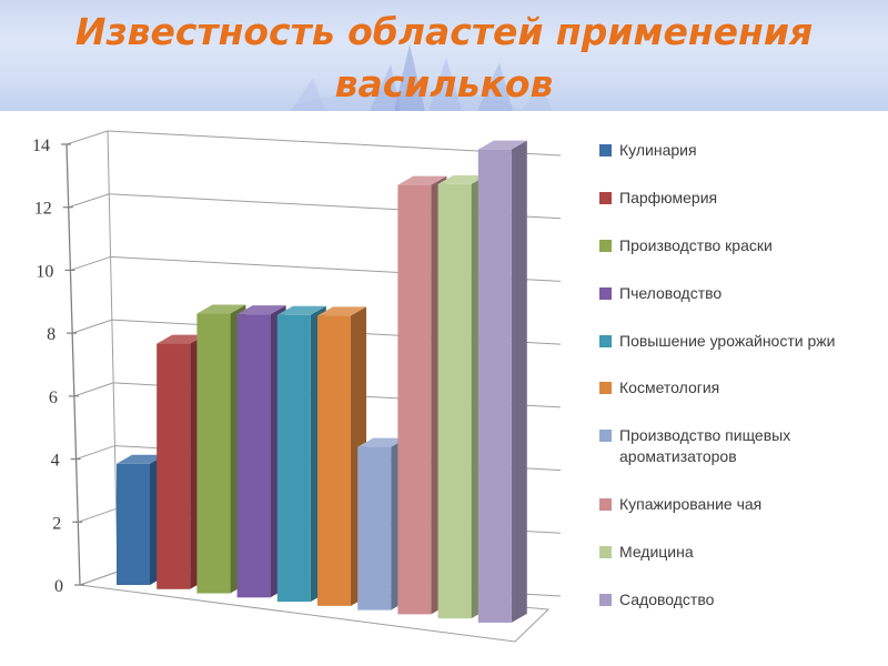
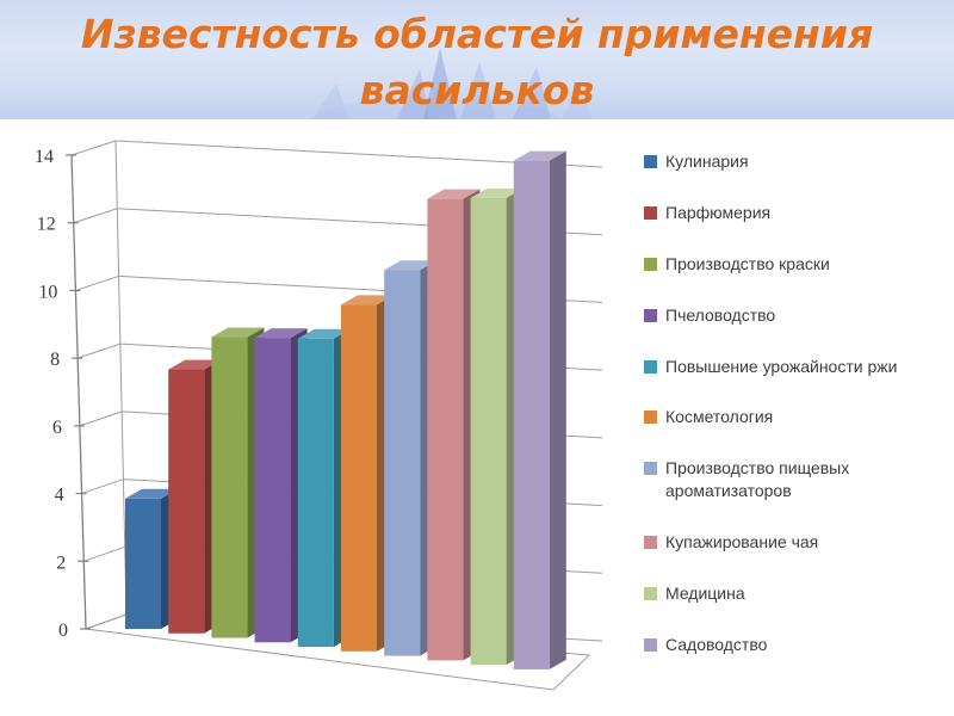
Косметология: 9 -> 10
Производство пищевых ароматизаторов: 5 -> 11
